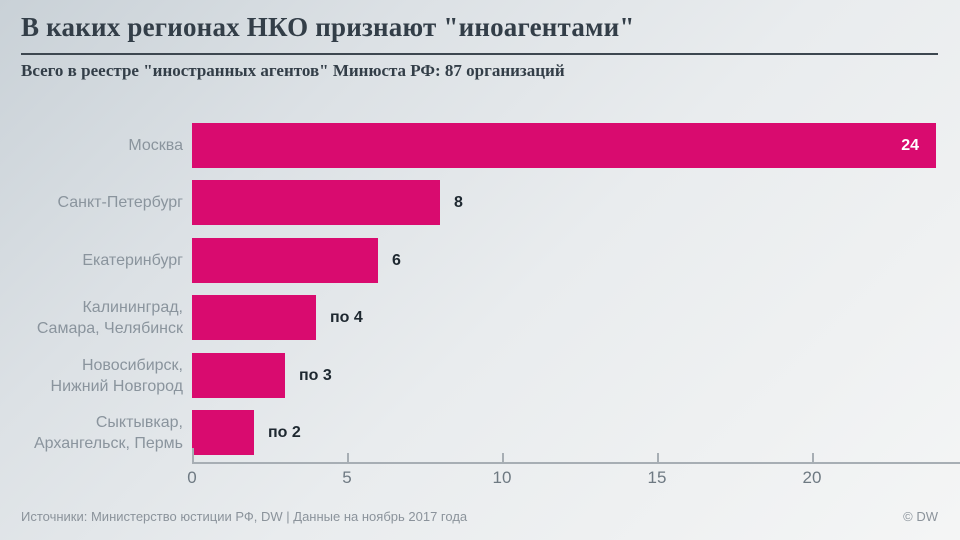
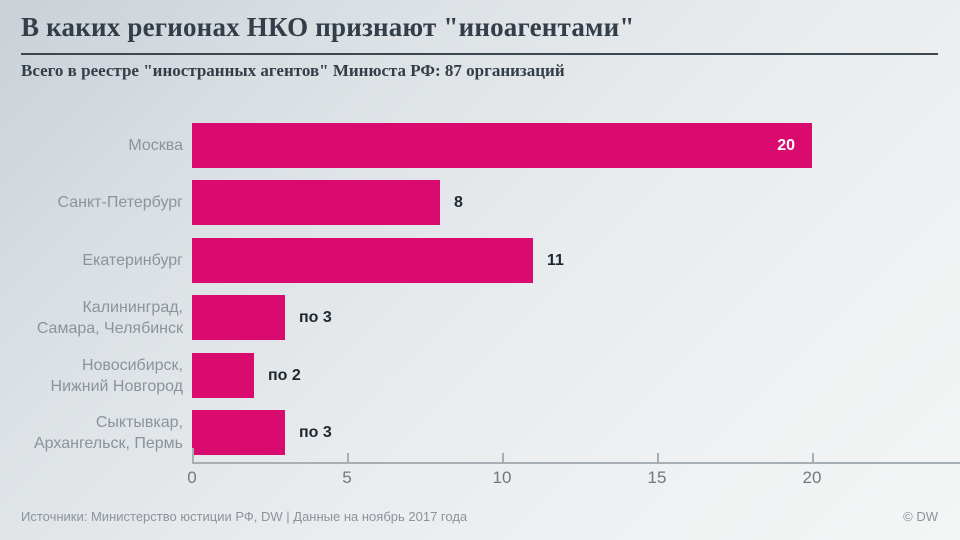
Москва: 24 -> 20
Екатеринбург: 6 -> 11
Калининград, Самара, Челябинск: 4 -> 3
Новосибирск, Нижний Новгород: 3 -> 2
Сыктывкар, Архангельск, Пермь: 2 -> 3
